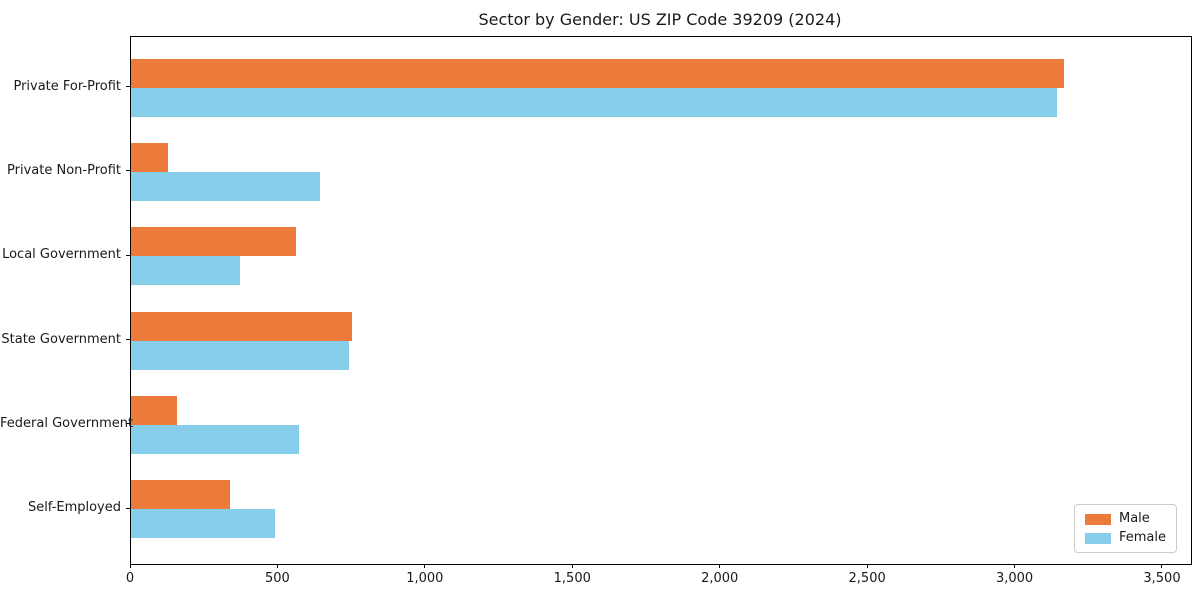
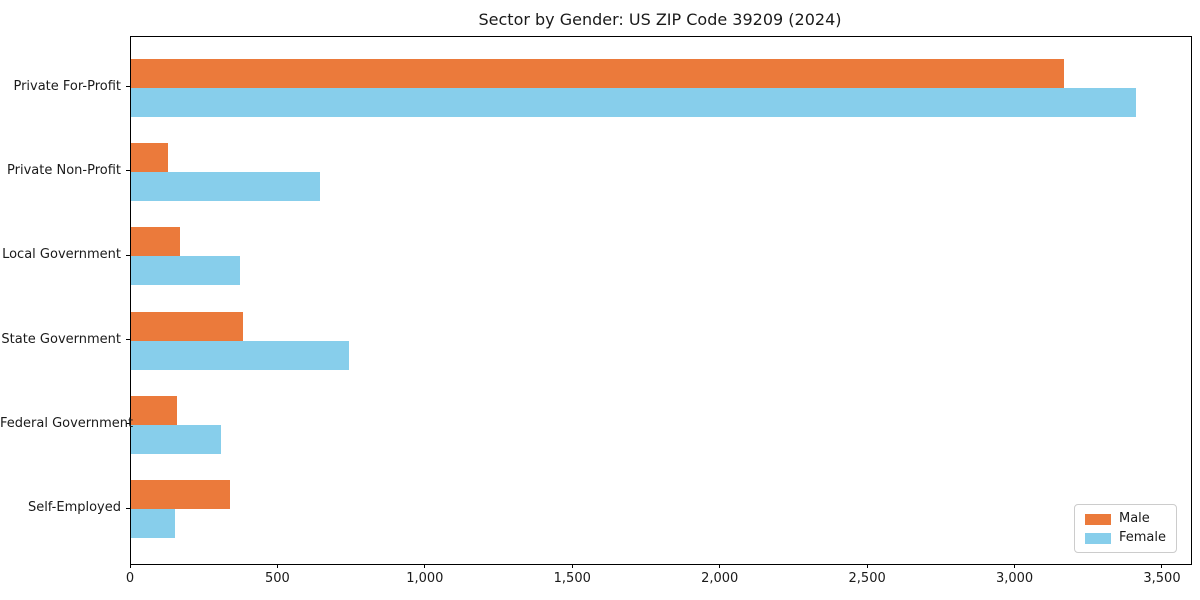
Female/Private For-Profit: 3140 -> 3410
Male/Local Government: 560 -> 160
Male/State Government: 750 -> 380
Female/Federal Government: 570 -> 300
Female/Self-Employed: 490 -> 150
